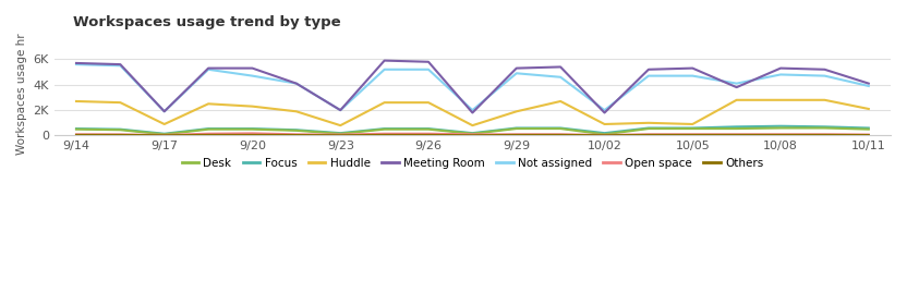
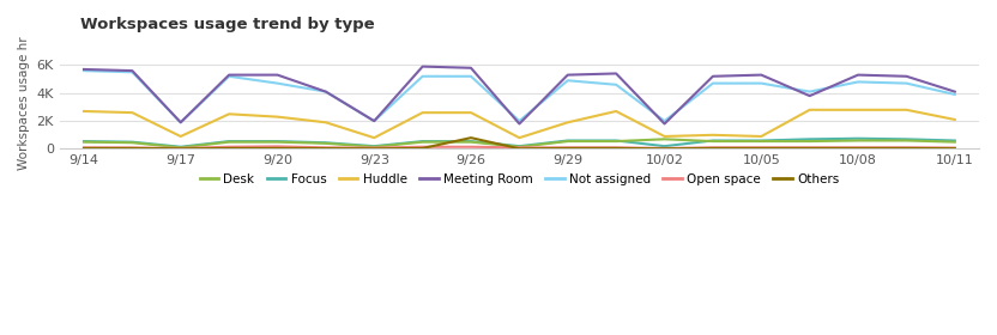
Others/9/26: 0.0K -> 0.8K
Desk/10/02: 0.1K -> 0.7K
